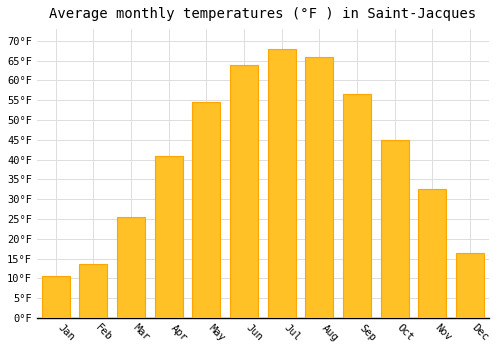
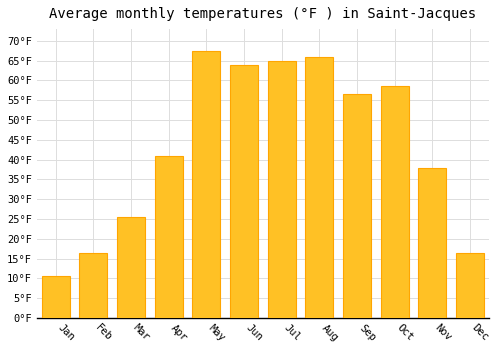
Feb: 13.5°F -> 16.5°F
May: 54.5°F -> 67.5°F
Jul: 68.0°F -> 65.0°F
Oct: 45.0°F -> 58.5°F
Nov: 32.5°F -> 38.0°F
